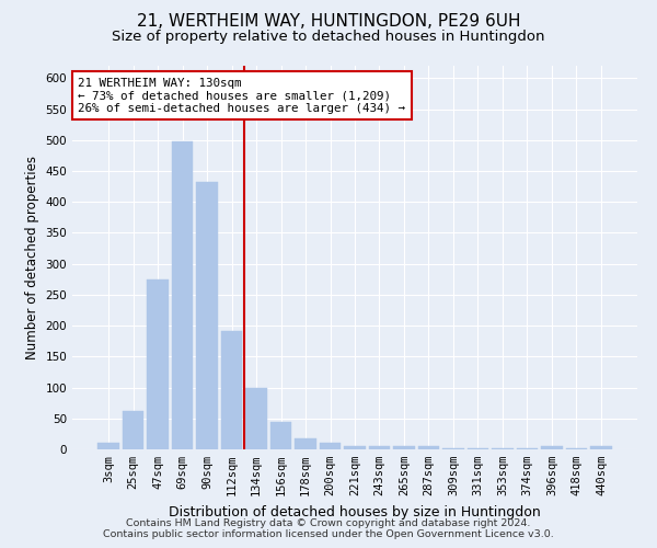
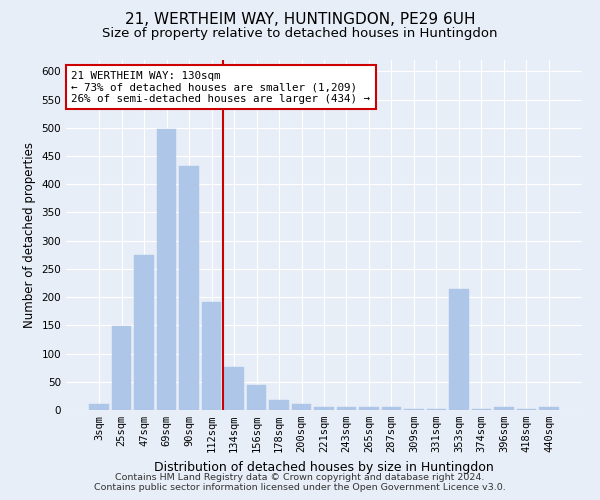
25sqm: 62 -> 148
134sqm: 100 -> 76
353sqm: 2 -> 214
